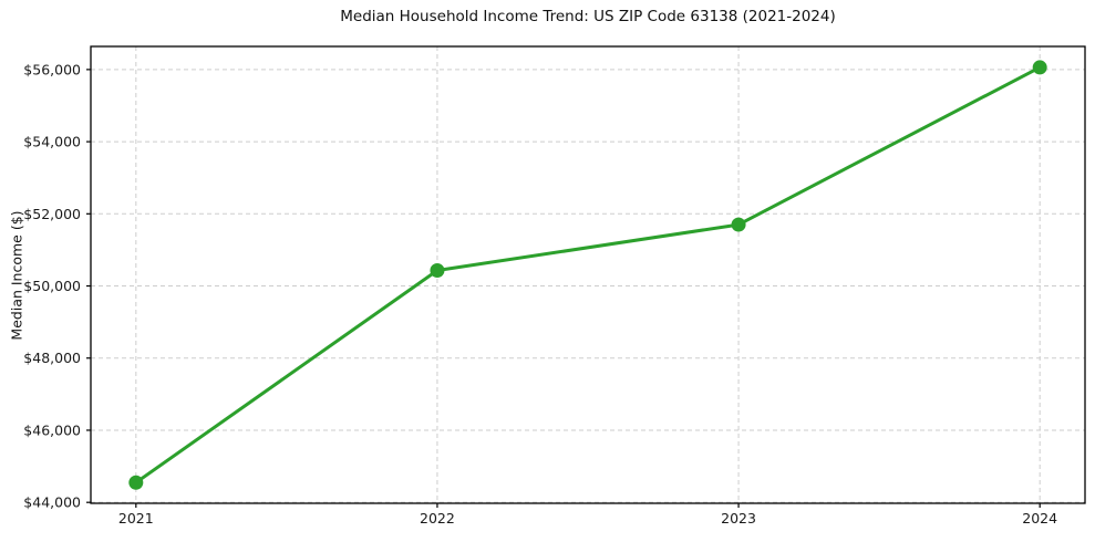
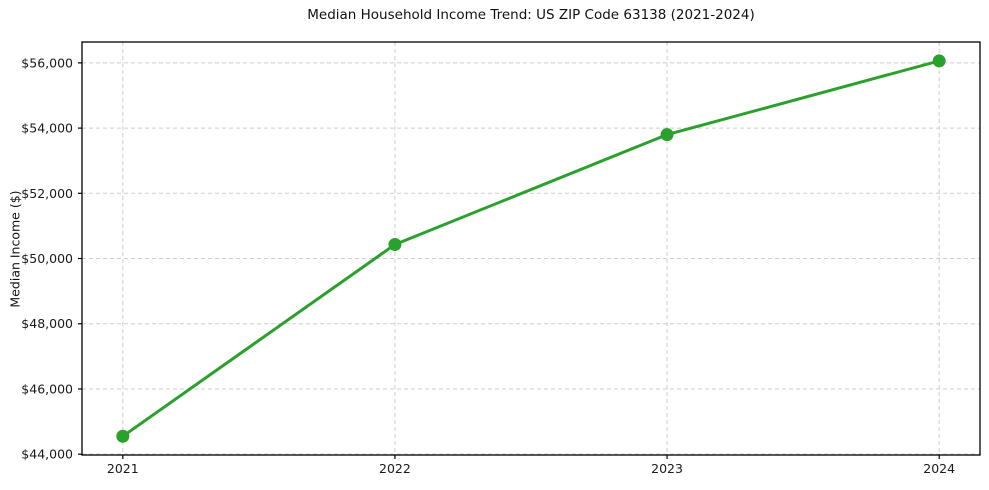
2023: $51700 -> $53800
